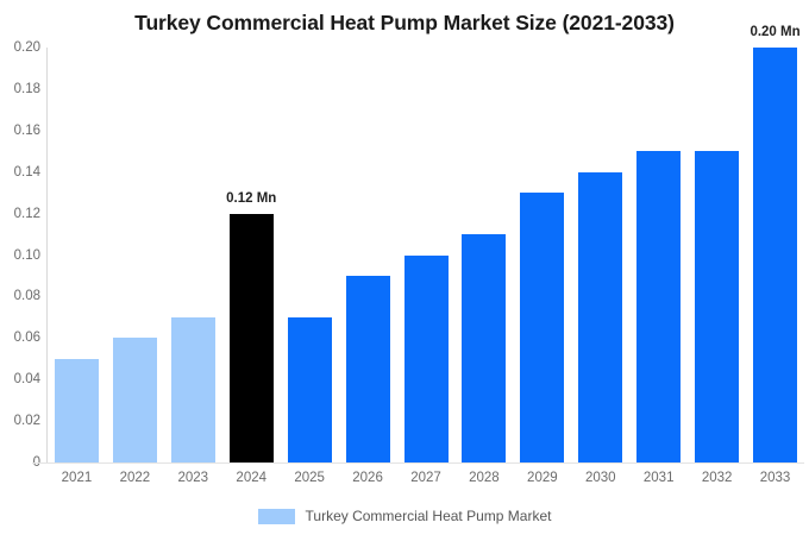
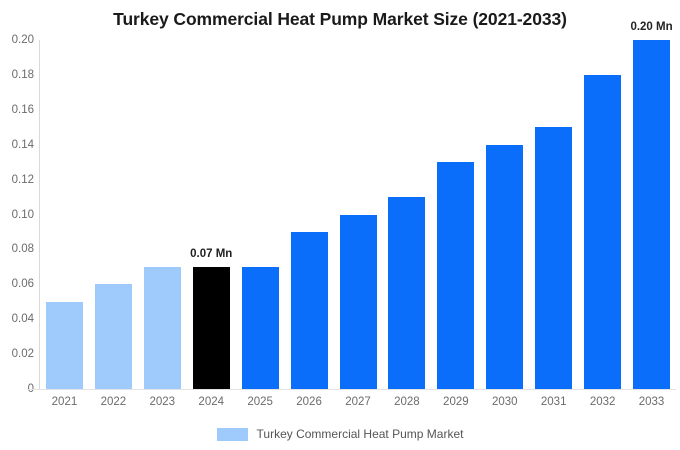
2024: 0.12 -> 0.07
2032: 0.15 -> 0.18
